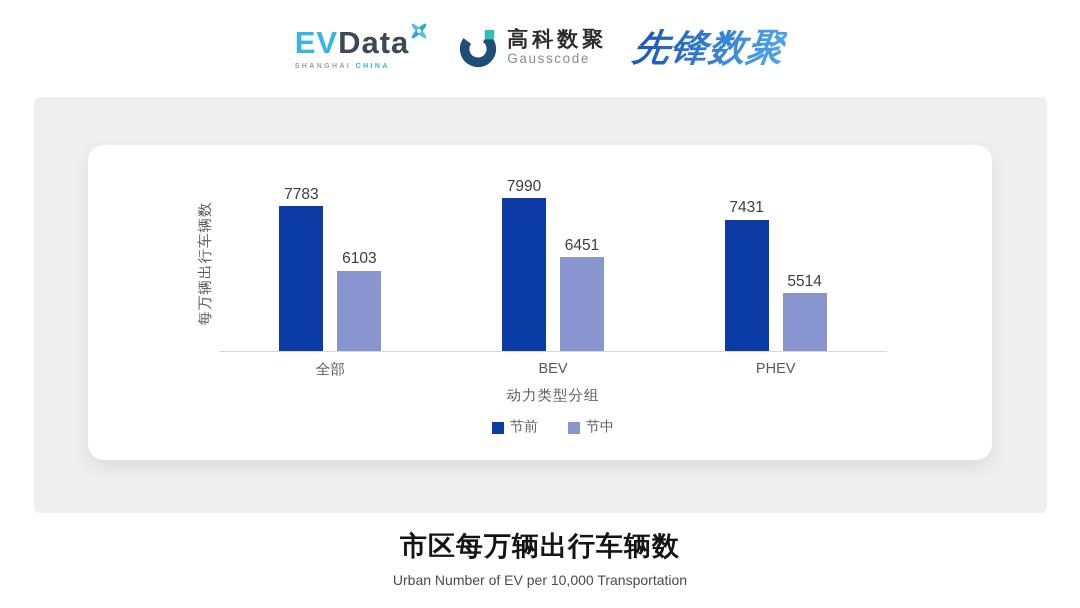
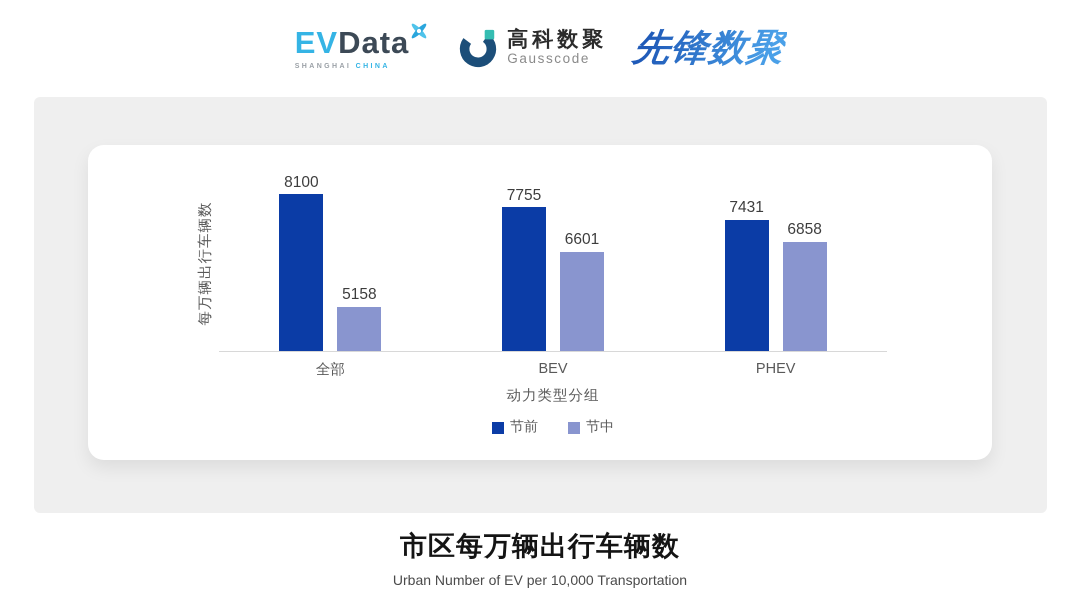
节前/全部: 7783 -> 8100
节中/全部: 6103 -> 5158
节前/BEV: 7990 -> 7755
节中/BEV: 6451 -> 6601
节中/PHEV: 5514 -> 6858
